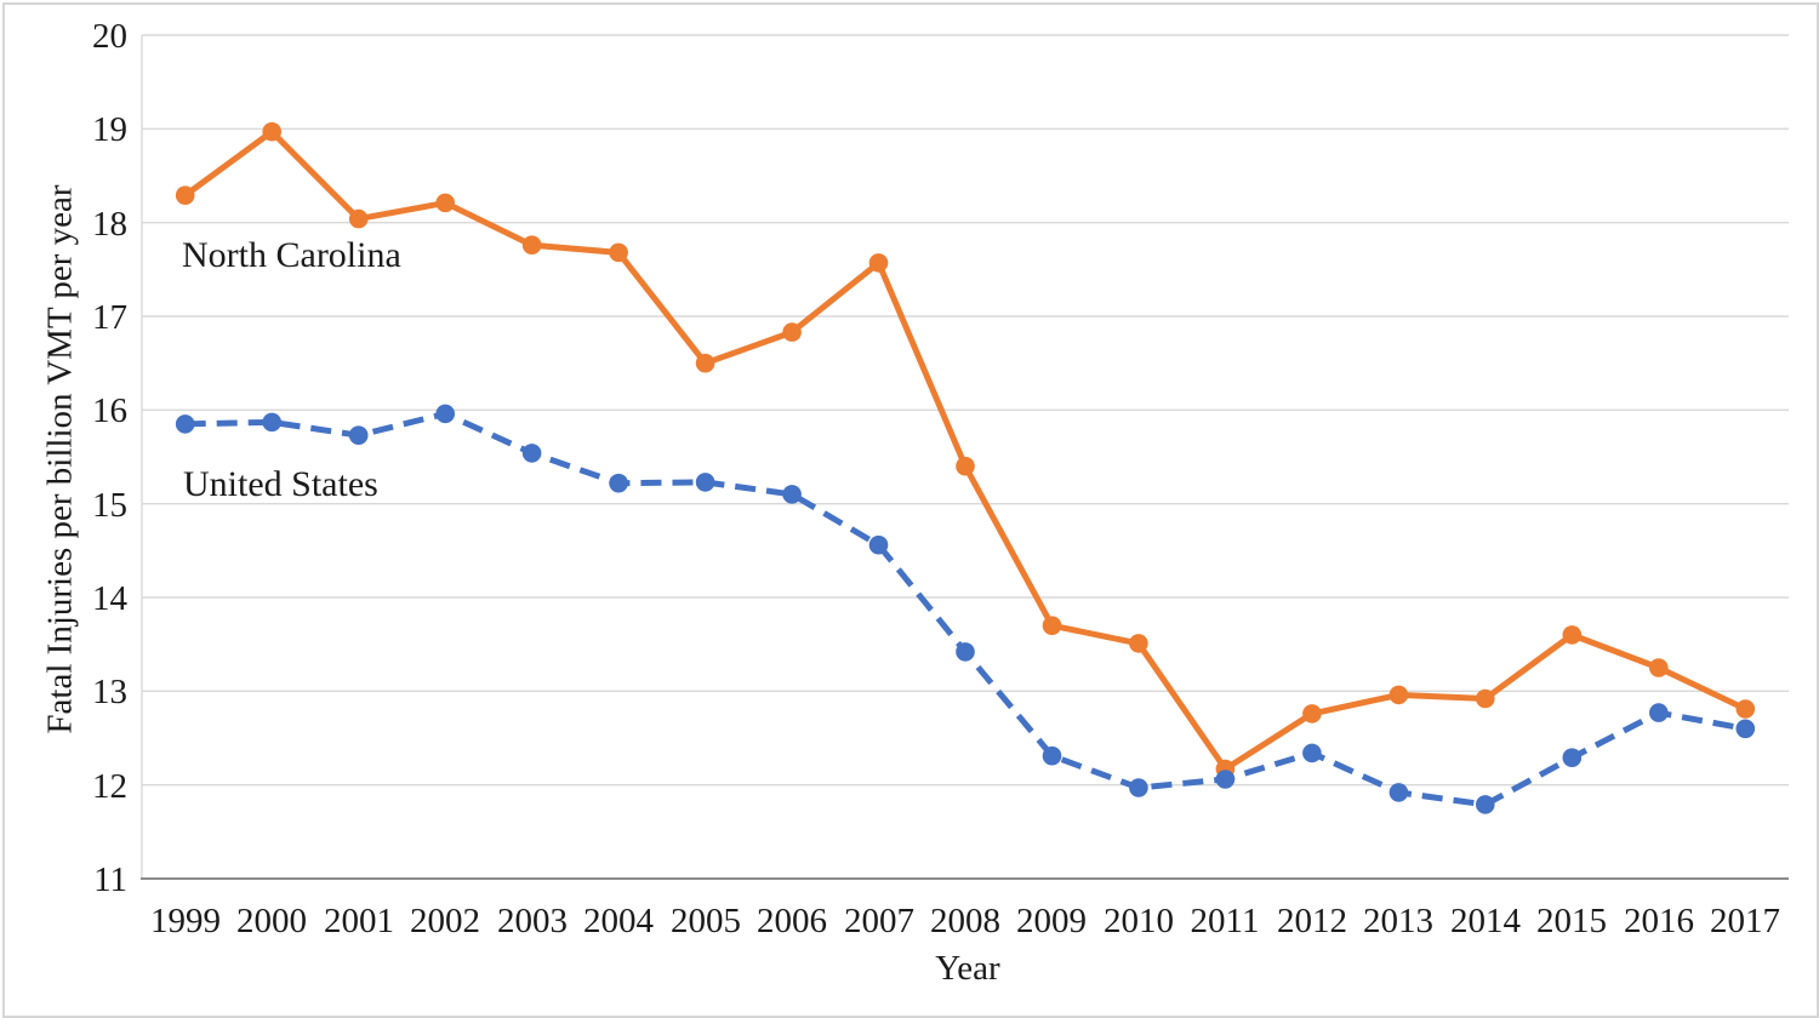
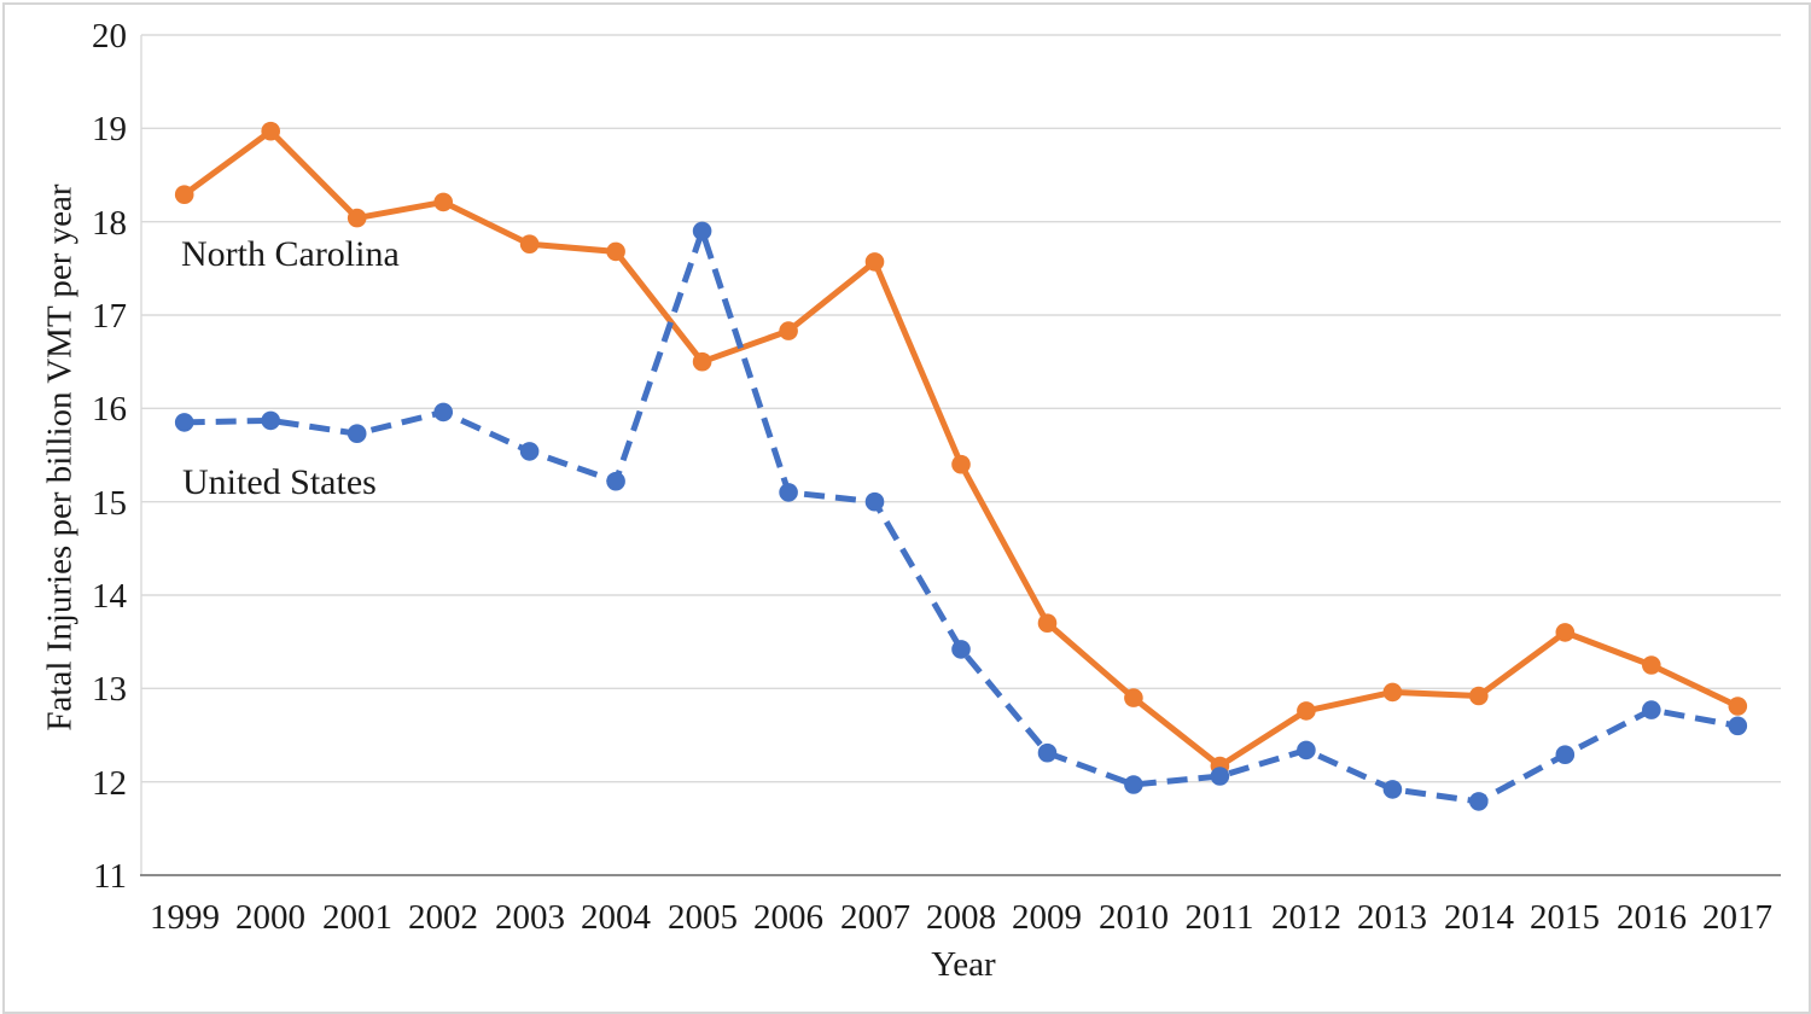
United States/2005: 15.2 -> 17.9
United States/2007: 14.6 -> 15.0
North Carolina/2010: 13.5 -> 12.9
